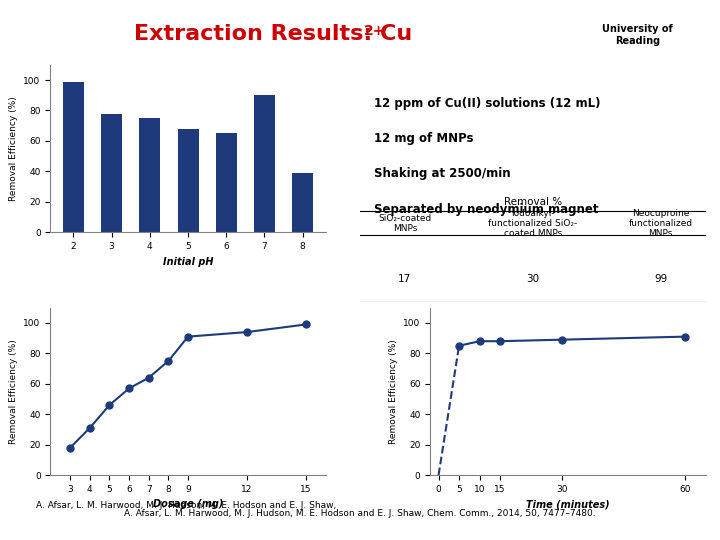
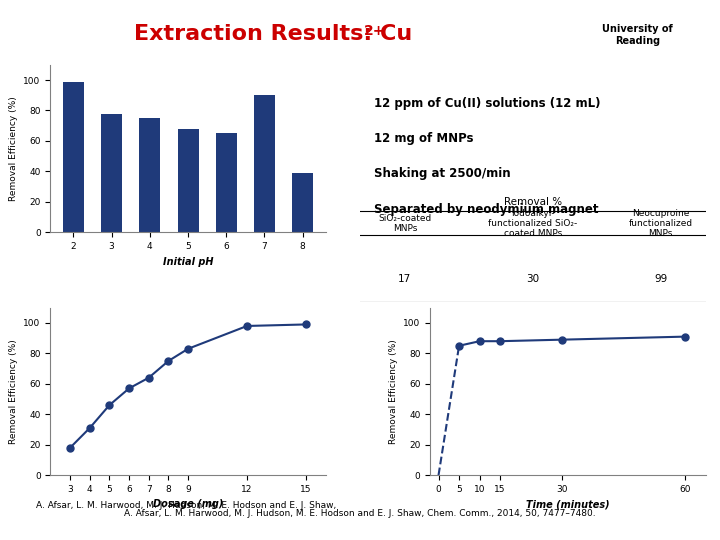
9: 91 -> 83
12: 94 -> 98
